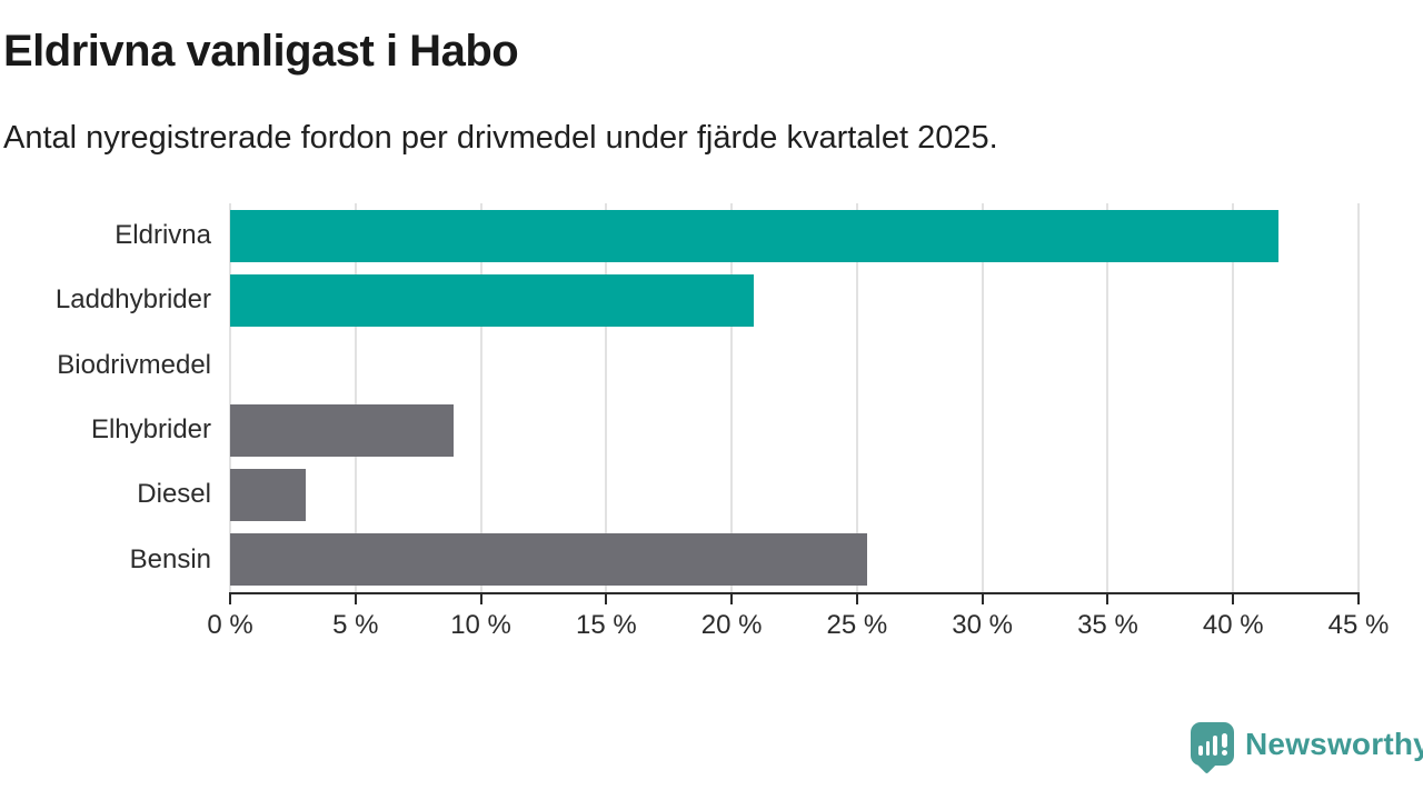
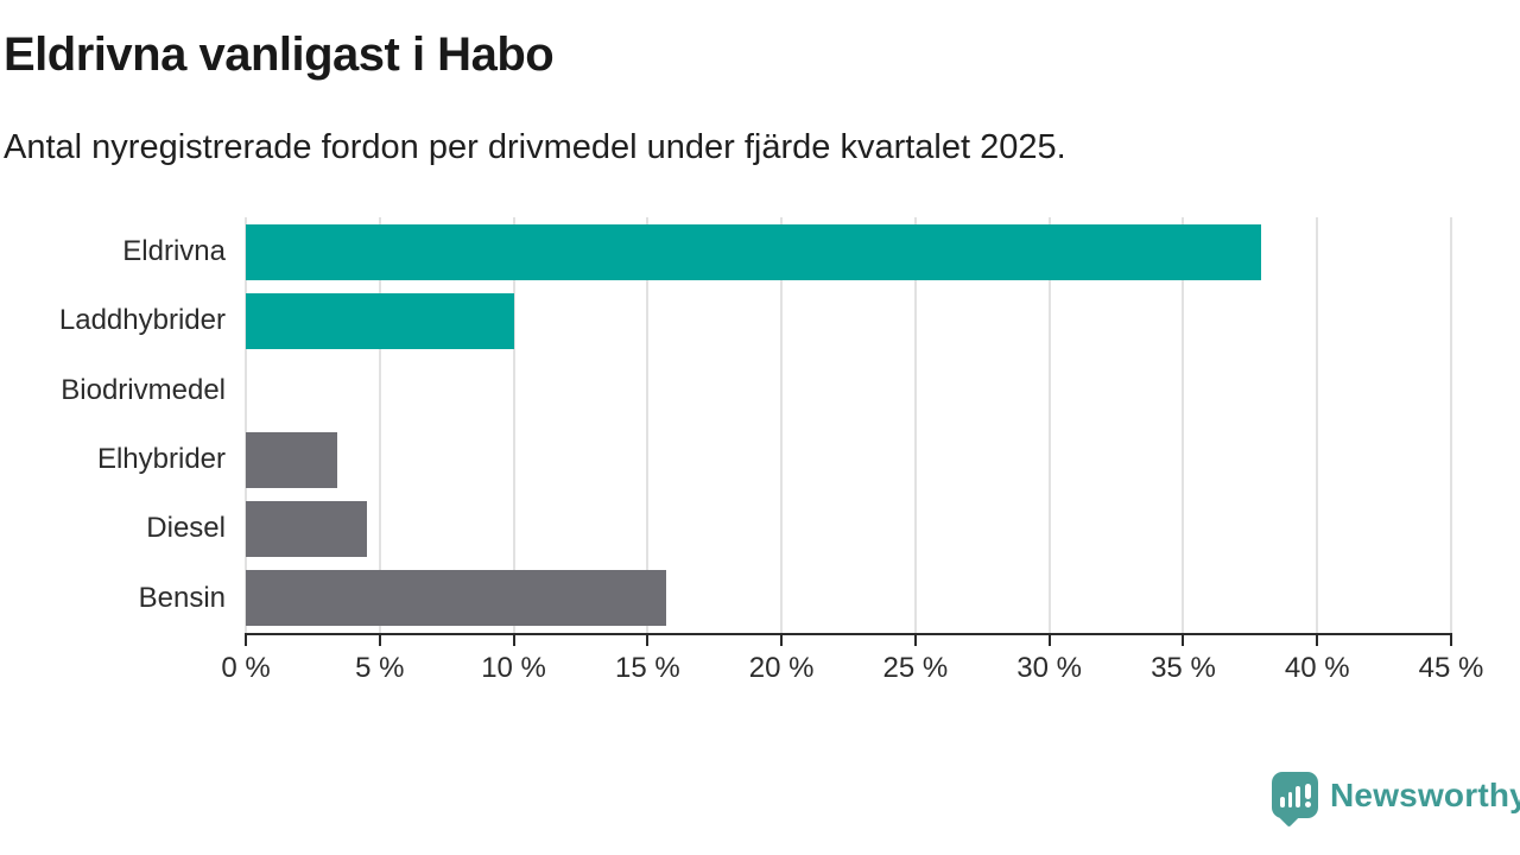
Eldrivna: 41.8% -> 37.9%
Laddhybrider: 20.9% -> 10.0%
Elhybrider: 8.9% -> 3.4%
Diesel: 3.0% -> 4.5%
Bensin: 25.4% -> 15.7%
